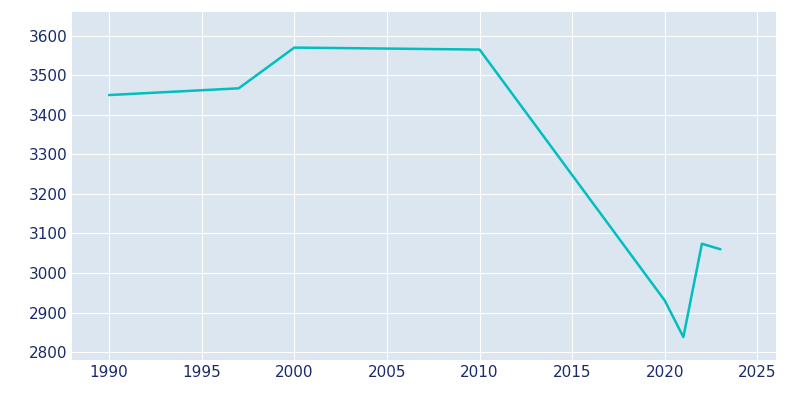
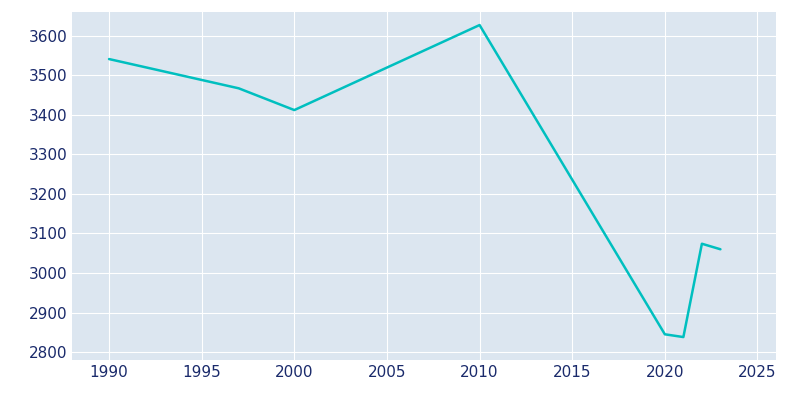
1990: 3450 -> 3541
2000: 3570 -> 3412
2010: 3565 -> 3627
2020: 2930 -> 2845
